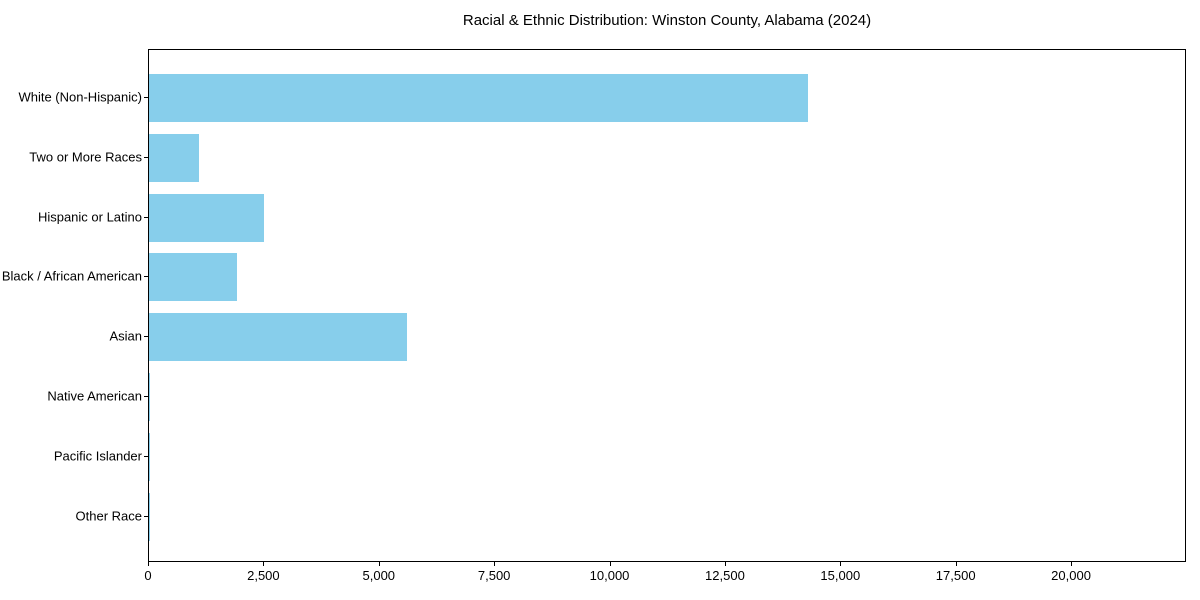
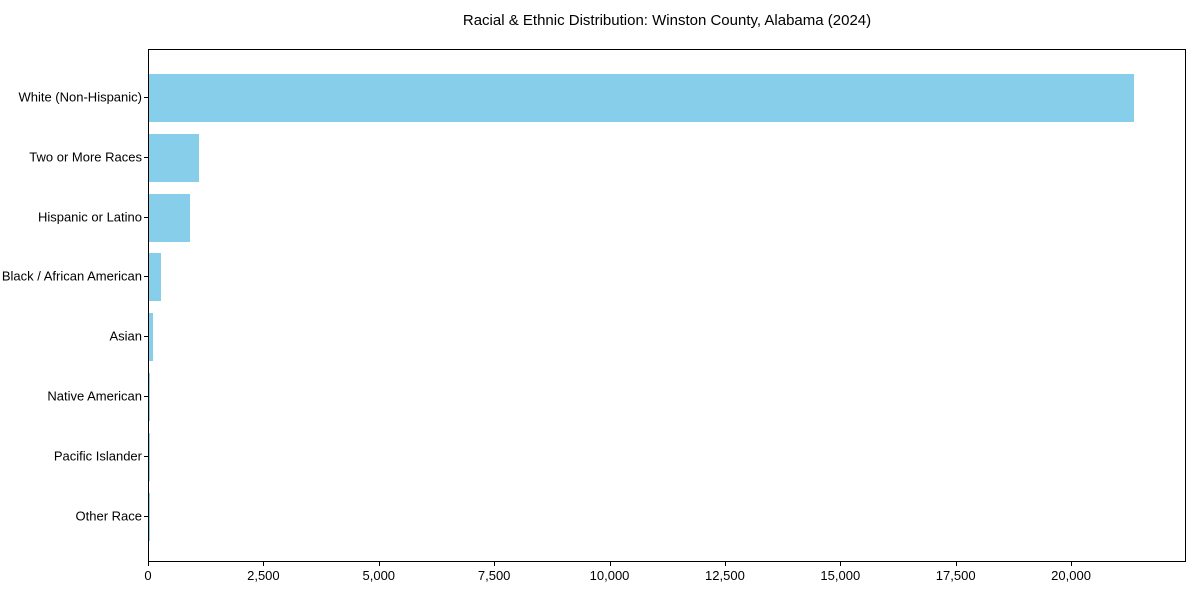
White (Non-Hispanic): 14300 -> 21400
Hispanic or Latino: 2500 -> 900
Black / African American: 1900 -> 300
Asian: 5600 -> 100
